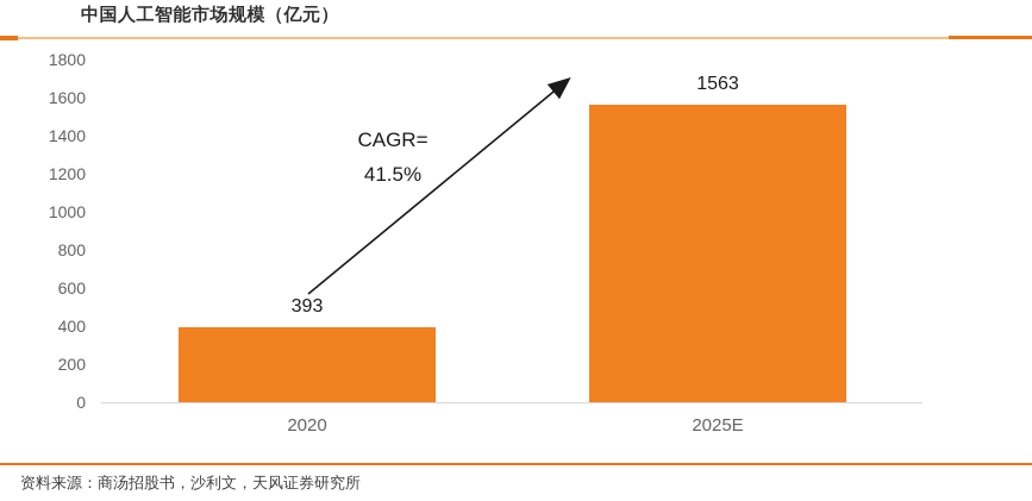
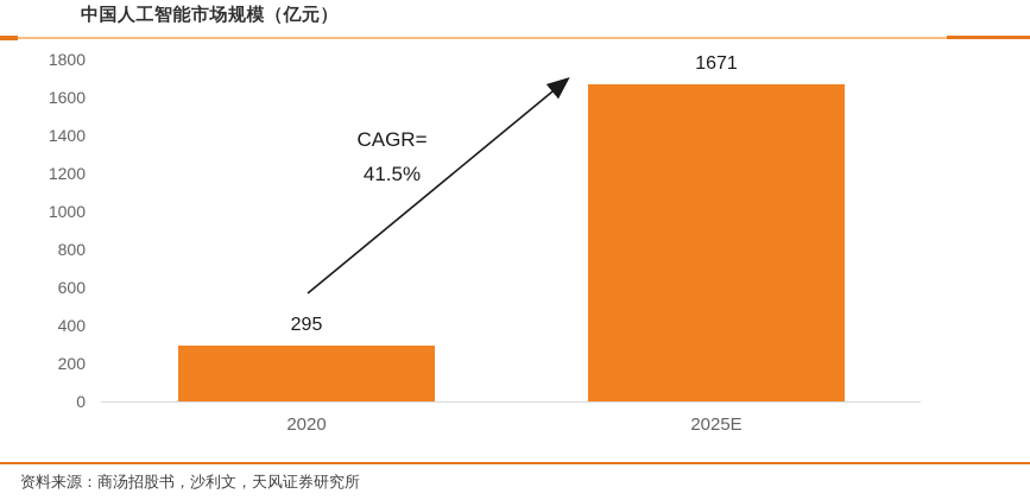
2020: 393 -> 295
2025E: 1563 -> 1671
